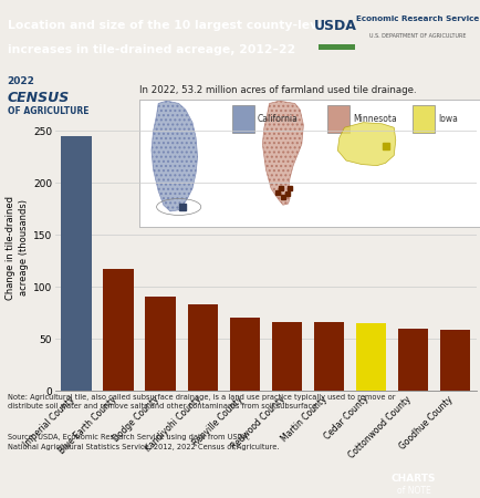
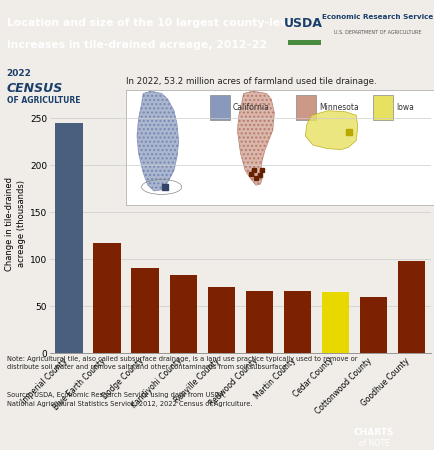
Goodhue County: 59 -> 98
